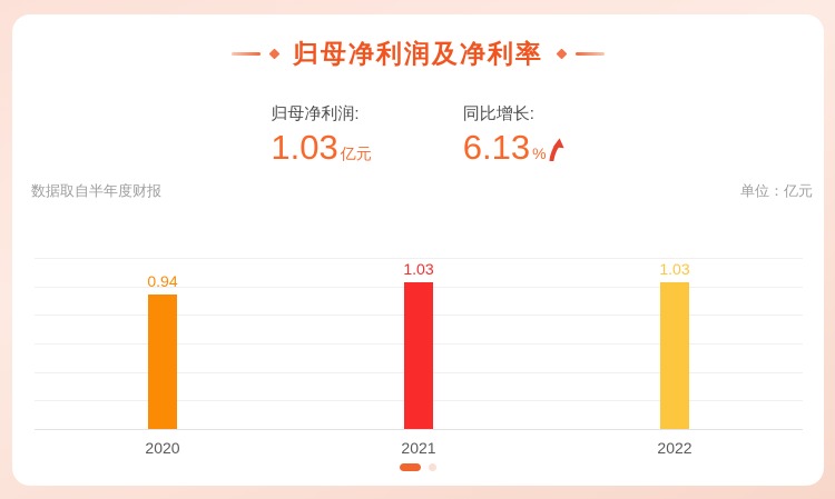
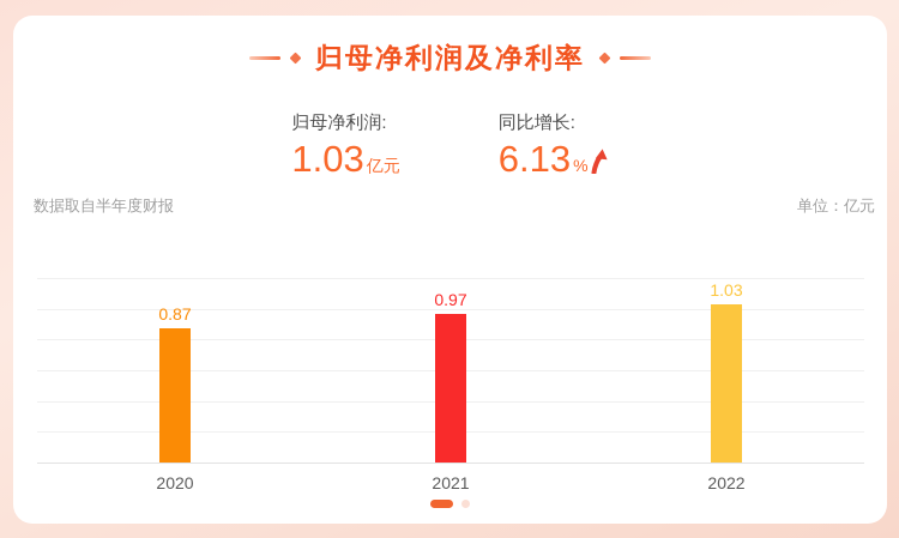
2020: 0.94 -> 0.87
2021: 1.03 -> 0.97
